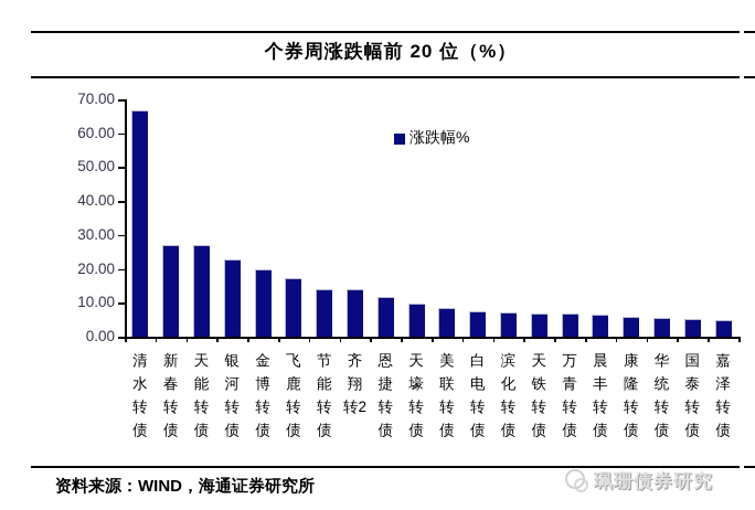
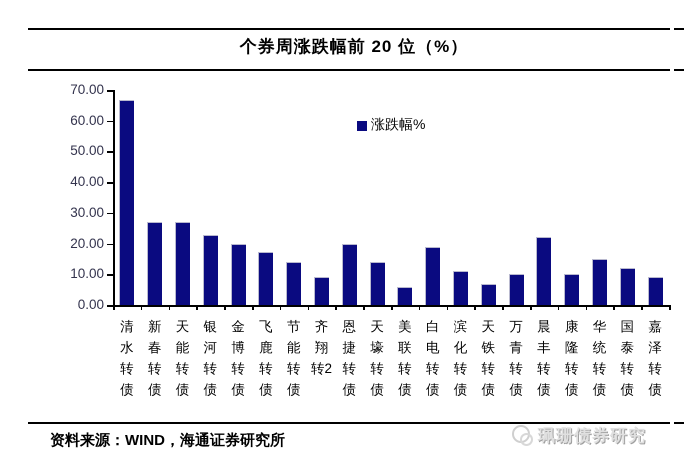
齐翔转2: 14 -> 9
恩捷转债: 12 -> 20
天壕转债: 10 -> 14
美联转债: 8 -> 6
白电转债: 8 -> 19
滨化转债: 7 -> 11
万青转债: 7 -> 10
晨丰转债: 6 -> 22
康隆转债: 6 -> 10
华统转债: 6 -> 15
国泰转债: 5 -> 12
嘉泽转债: 5 -> 9
